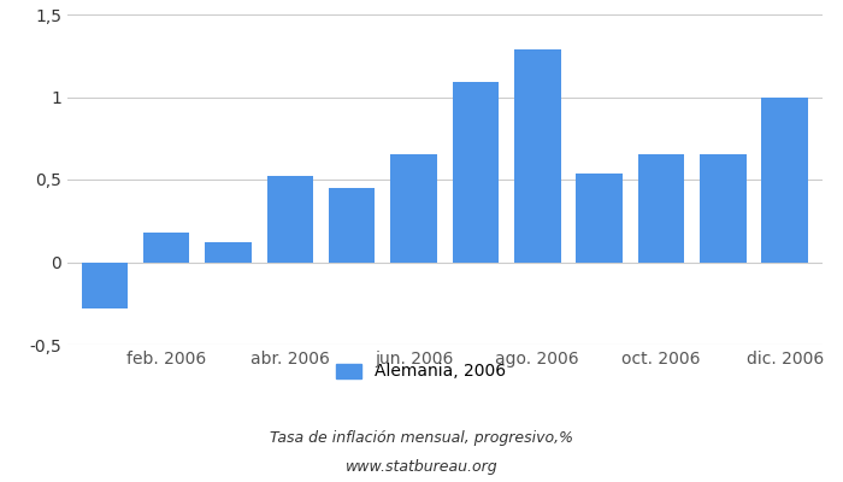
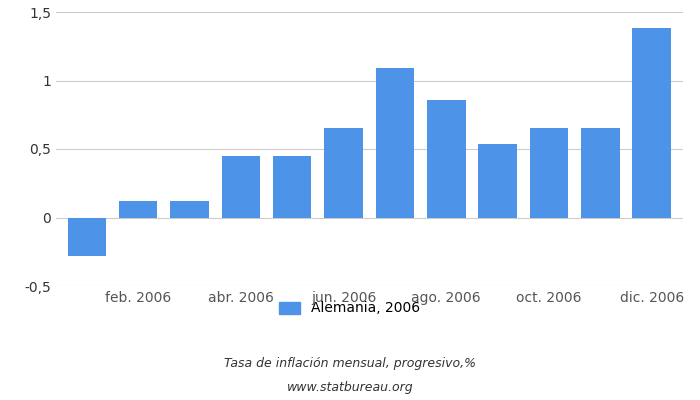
feb. 2006: 0,18 -> 0,12
abr. 2006: 0,52 -> 0,45
ago. 2006: 1,29 -> 0,86
dic. 2006: 1,00 -> 1,38
